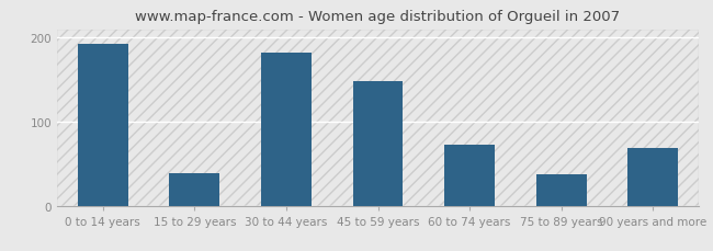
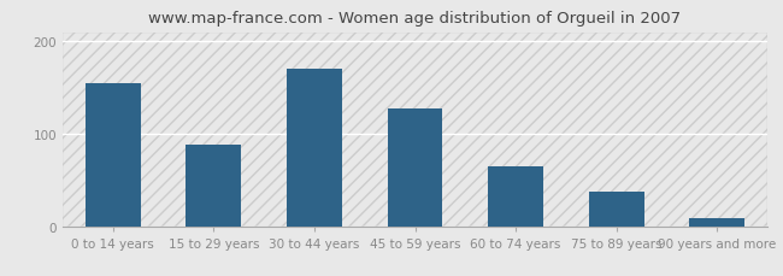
0 to 14 years: 192 -> 155
15 to 29 years: 38 -> 88
30 to 44 years: 182 -> 170
45 to 59 years: 148 -> 127
60 to 74 years: 72 -> 65
90 years and more: 68 -> 8
